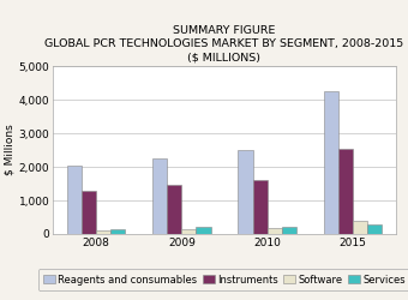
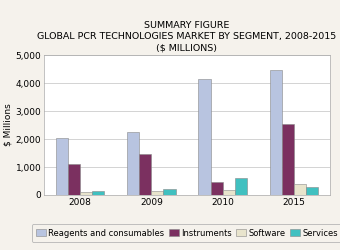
Instruments/2008: 1,300 -> 1,100
Reagents and consumables/2010: 2,500 -> 4,150
Instruments/2010: 1,600 -> 450
Services/2010: 230 -> 600
Reagents and consumables/2015: 4,250 -> 4,450
